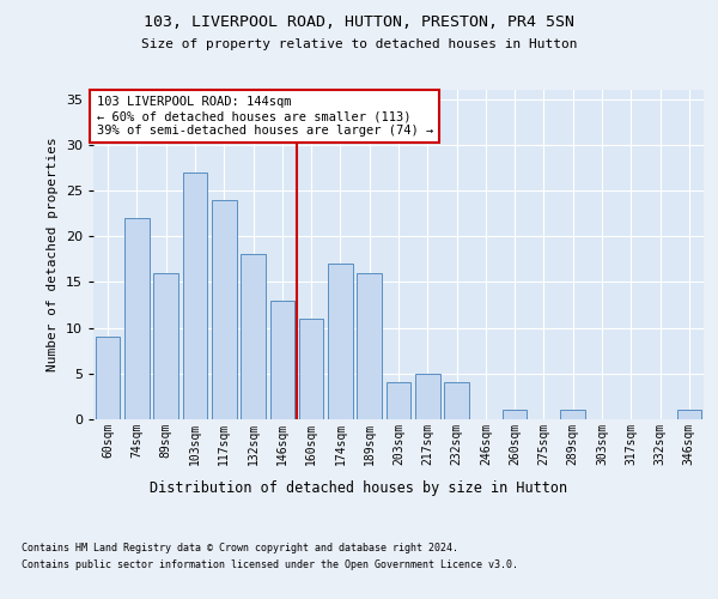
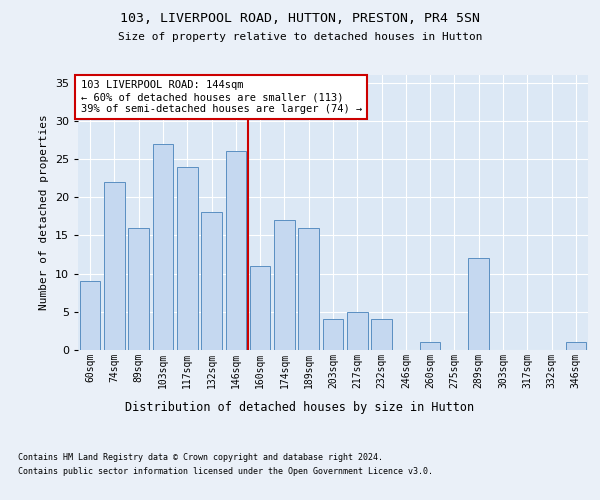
146sqm: 13 -> 26
289sqm: 1 -> 12
